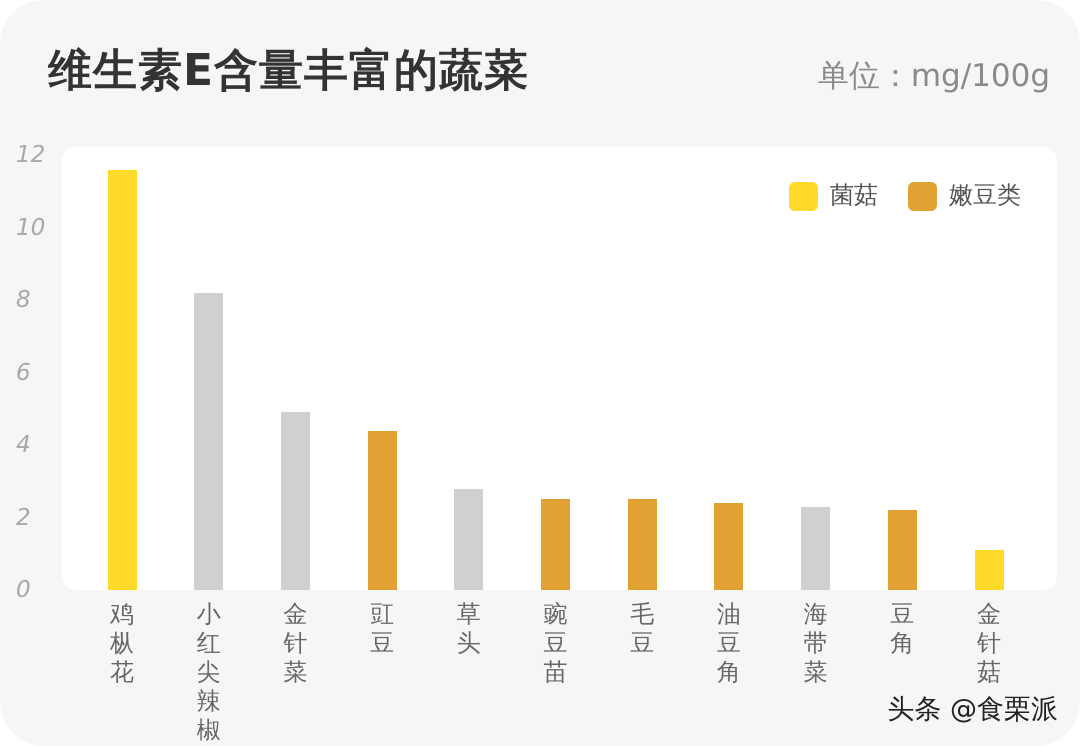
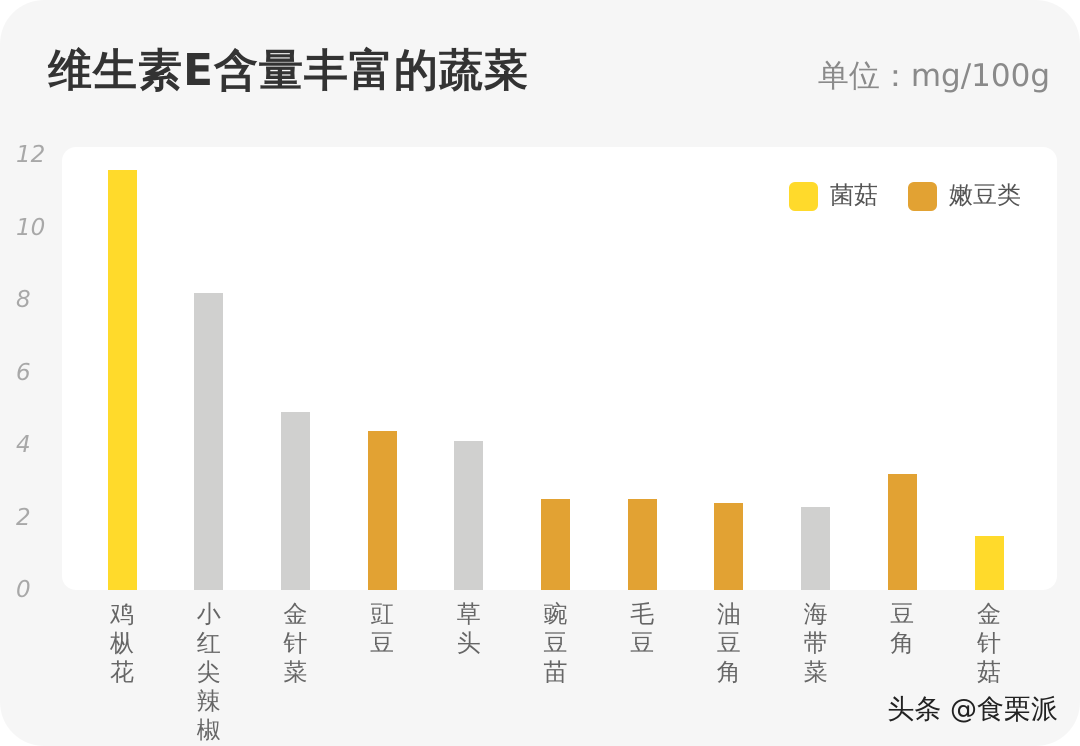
草头: 2.8 -> 4.1
豆角: 2.2 -> 3.2
金针菇: 1.1 -> 1.5
